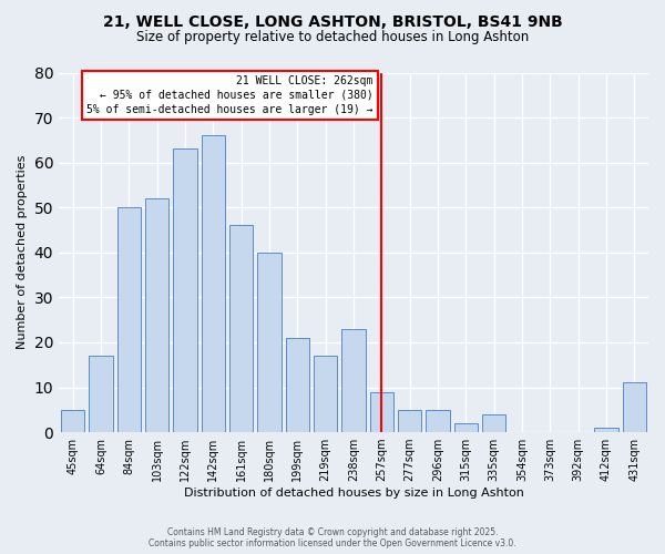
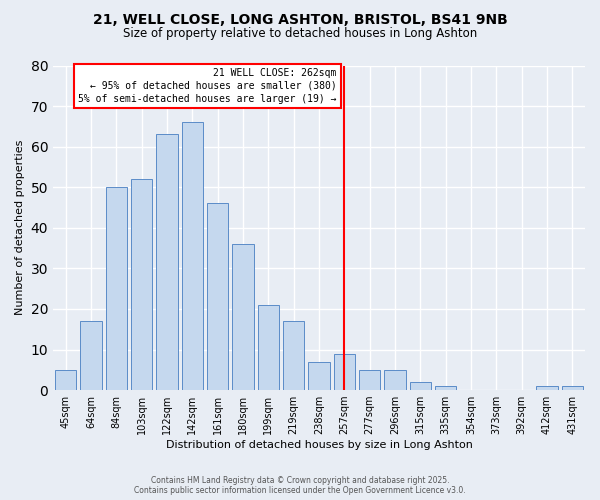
180sqm: 40 -> 36
238sqm: 23 -> 7
335sqm: 4 -> 1
431sqm: 11 -> 1
